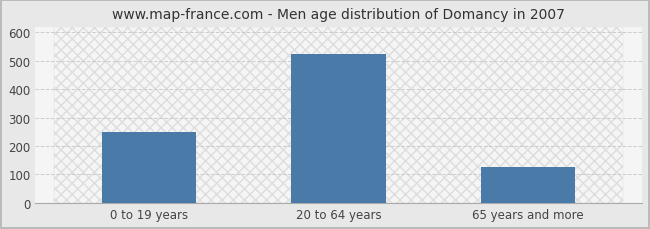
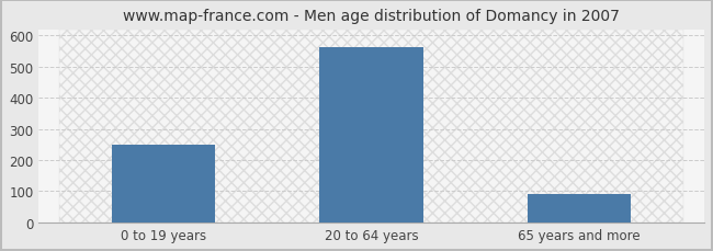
20 to 64 years: 525 -> 562
65 years and more: 125 -> 90
